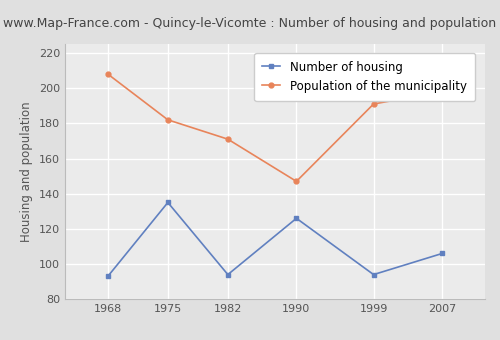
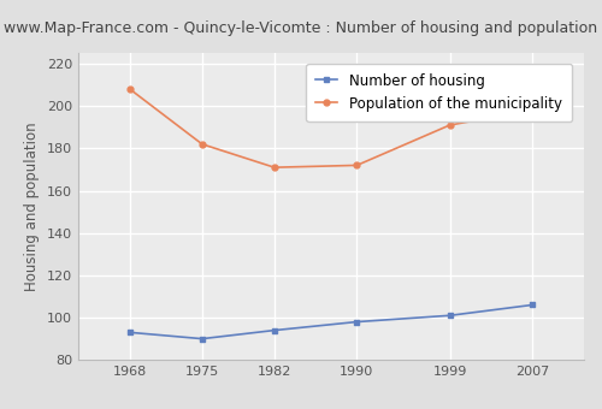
Number of housing/1975: 135 -> 90
Number of housing/1990: 126 -> 98
Population of the municipality/1990: 147 -> 172
Number of housing/1999: 94 -> 101
